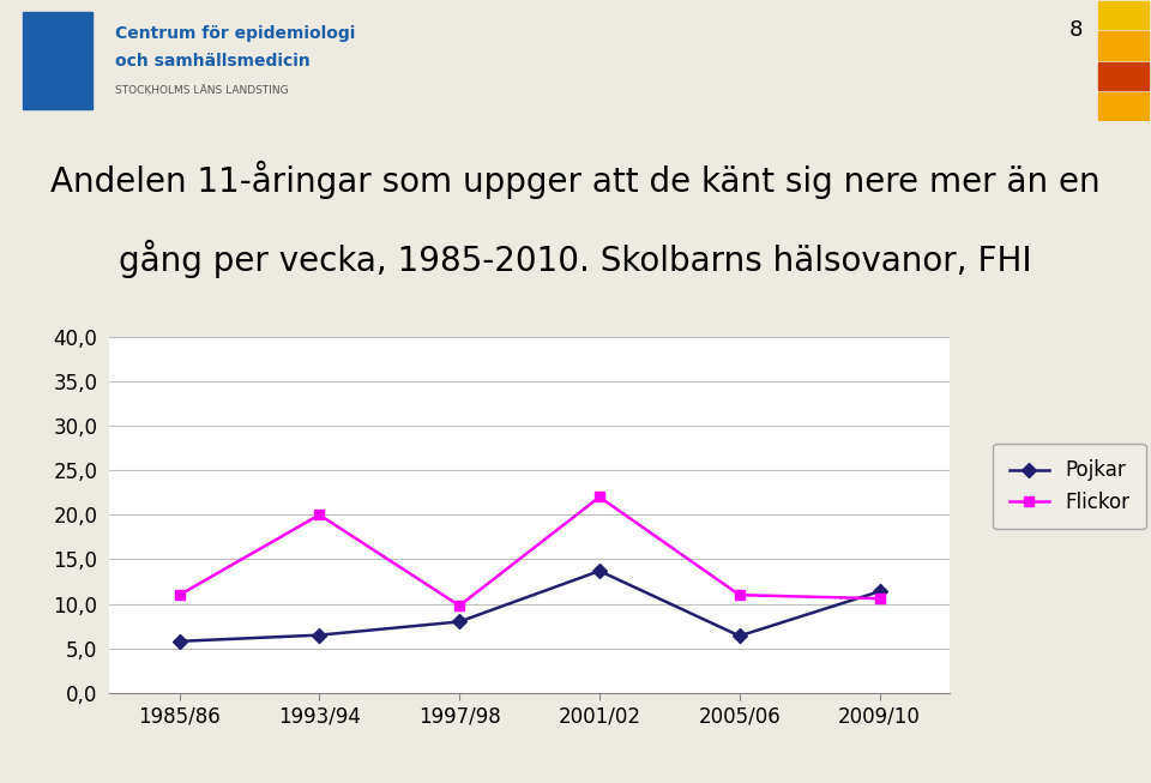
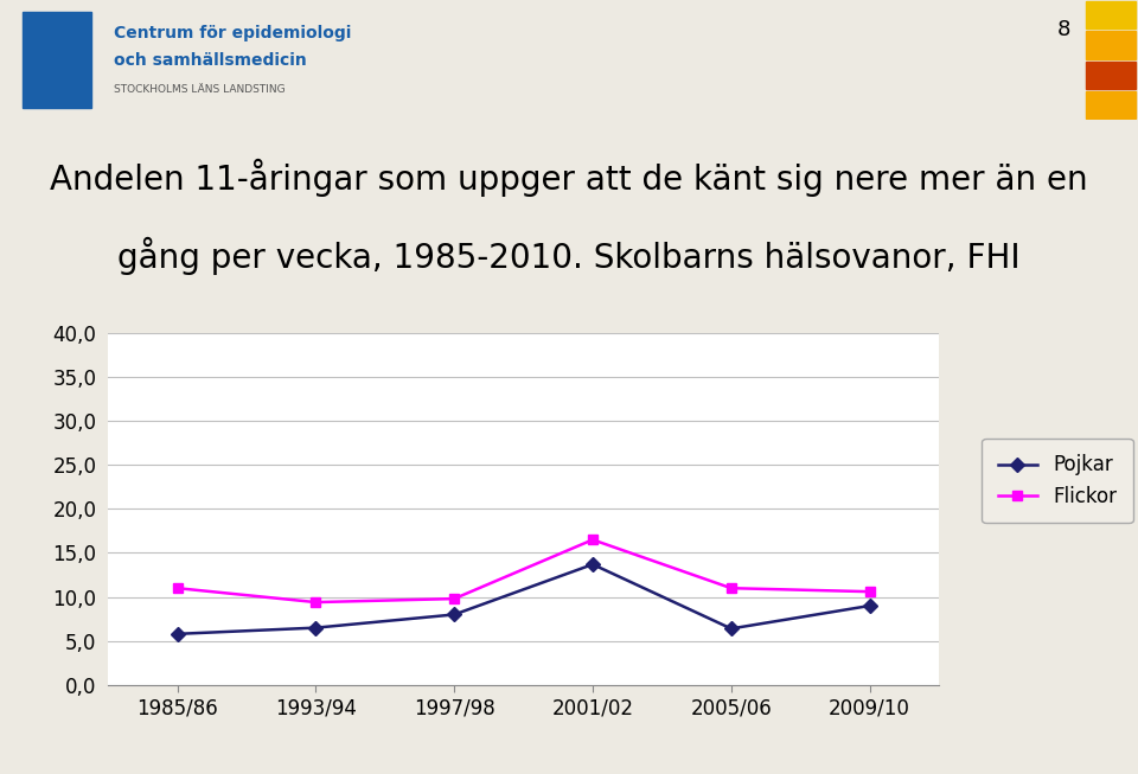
Flickor/1993/94: 20,0 -> 9,4
Flickor/2001/02: 22,0 -> 16,5
Pojkar/2009/10: 11,4 -> 9,0
